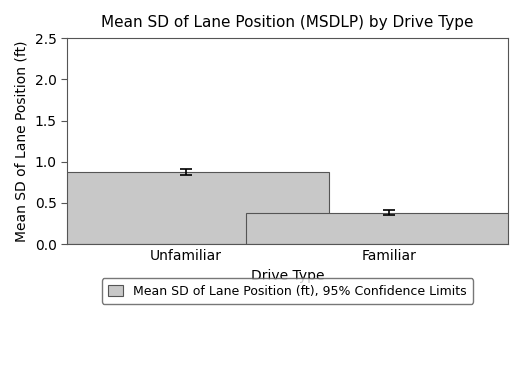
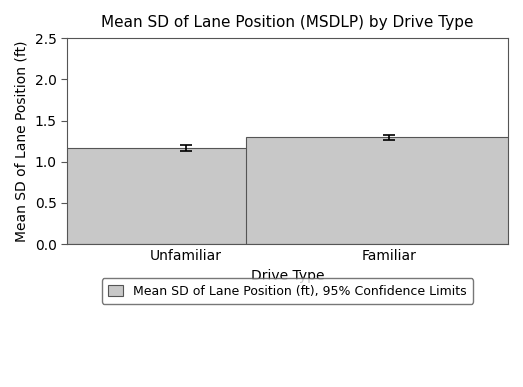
Unfamiliar: 0.88 -> 1.17
Familiar: 0.38 -> 1.30
